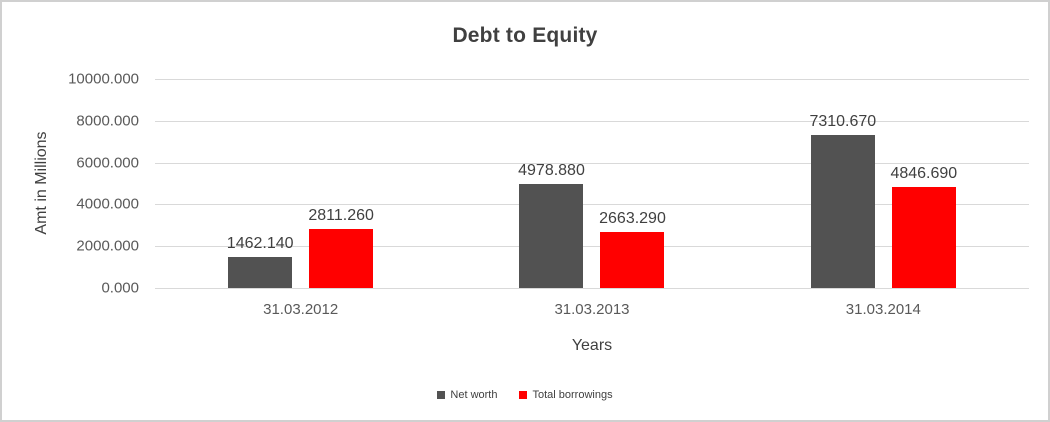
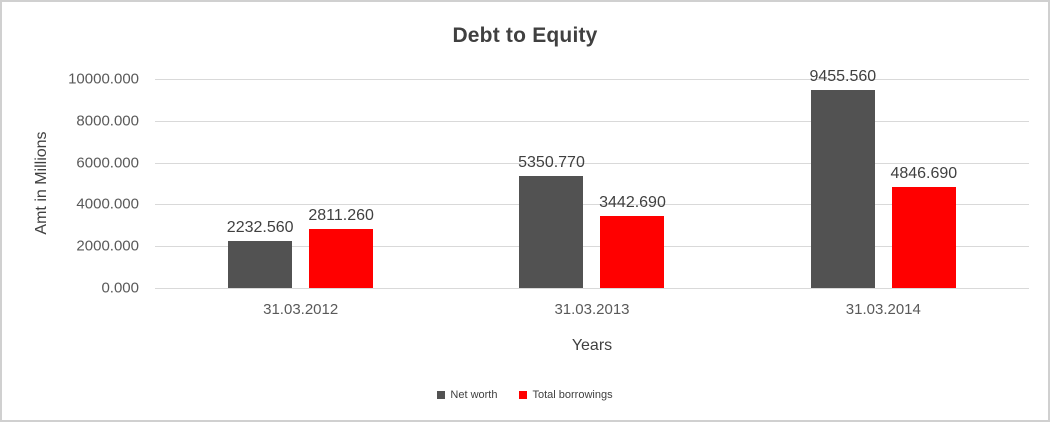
Net worth/31.03.2012: 1462.140 -> 2232.560
Net worth/31.03.2013: 4978.880 -> 5350.770
Total borrowings/31.03.2013: 2663.290 -> 3442.690
Net worth/31.03.2014: 7310.670 -> 9455.560
